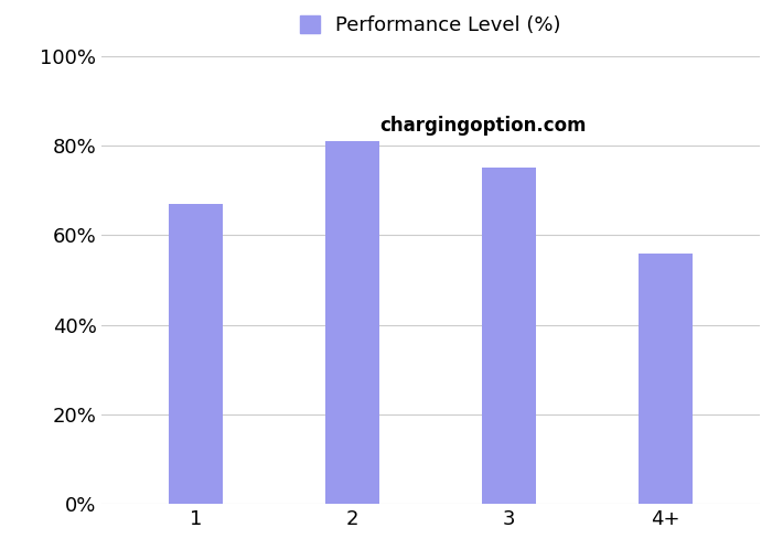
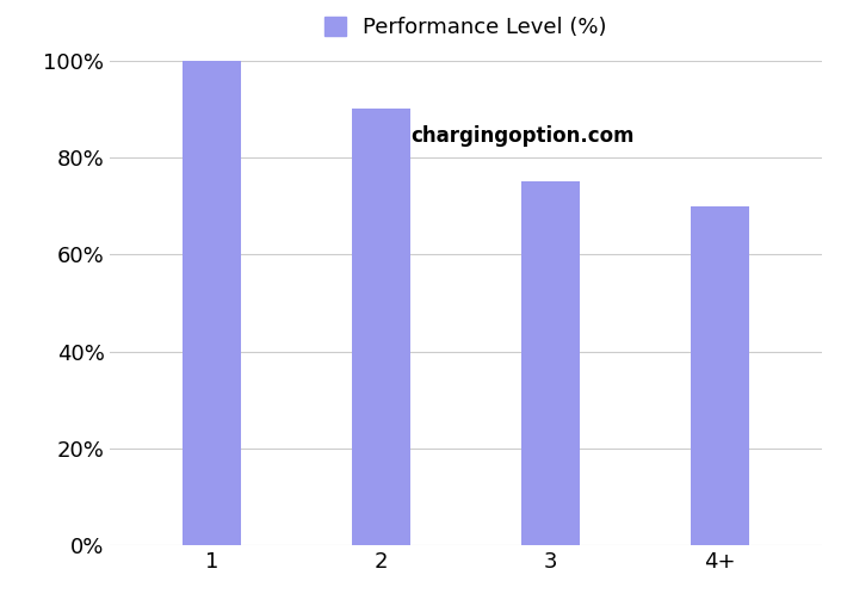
1: 67% -> 100%
2: 81% -> 90%
4+: 56% -> 70%
